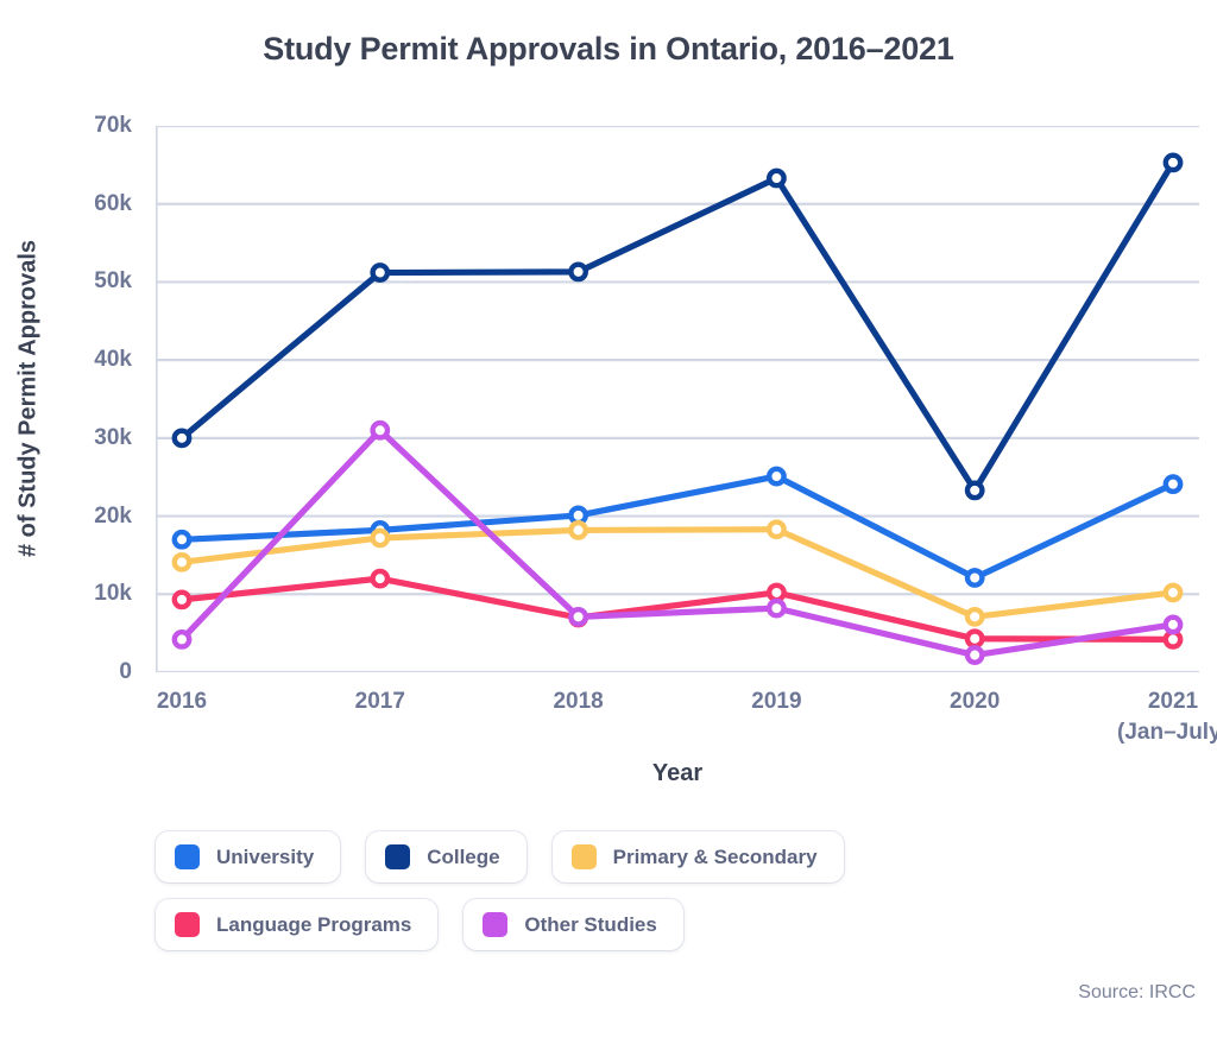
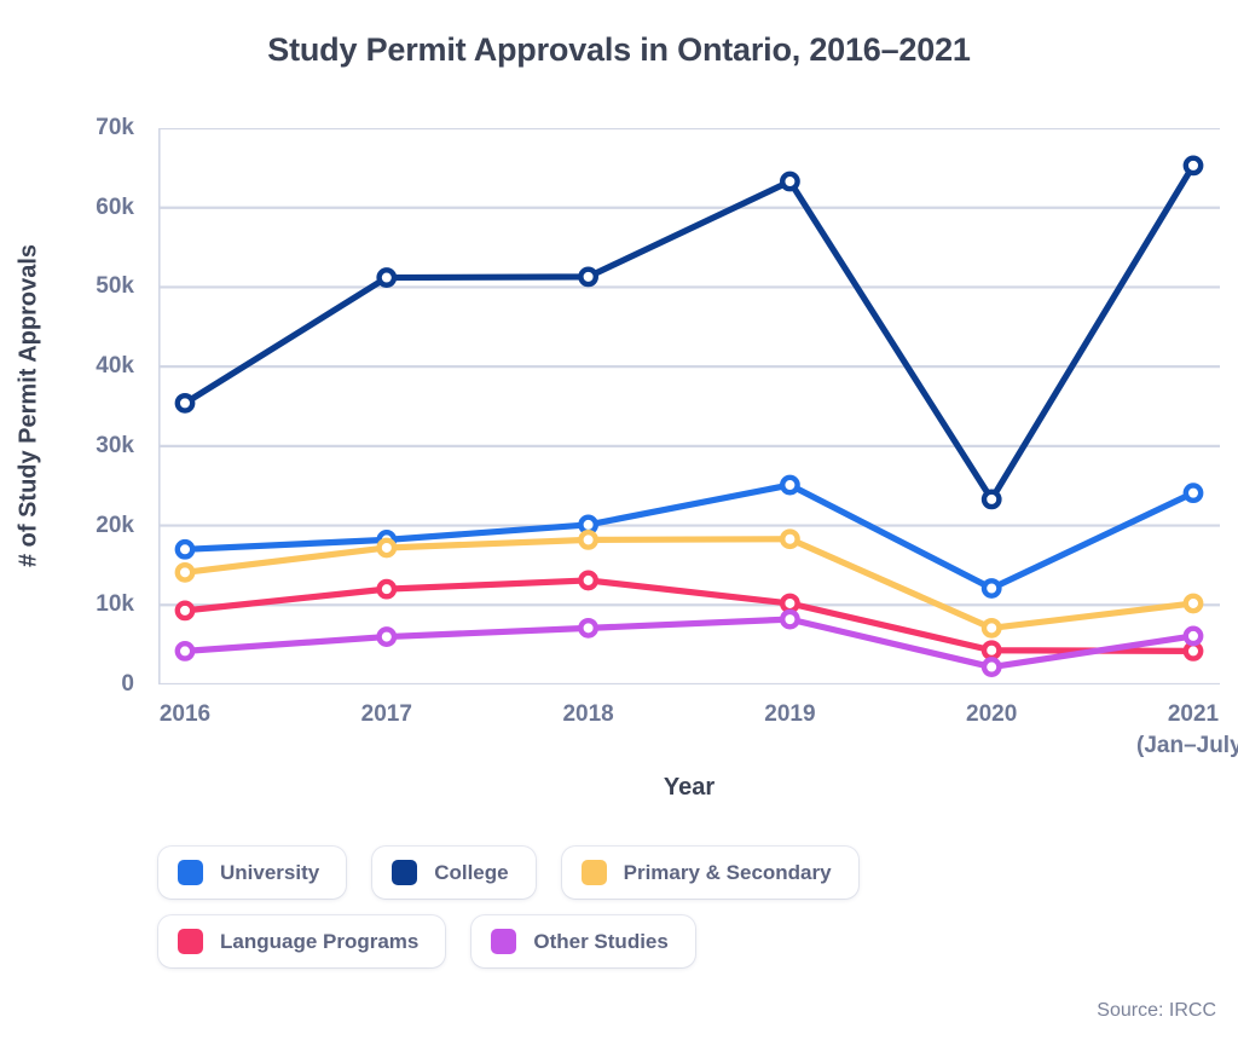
College/2016: 30k -> 35k
Other Studies/2017: 31k -> 6k
Language Programs/2018: 7k -> 13k
